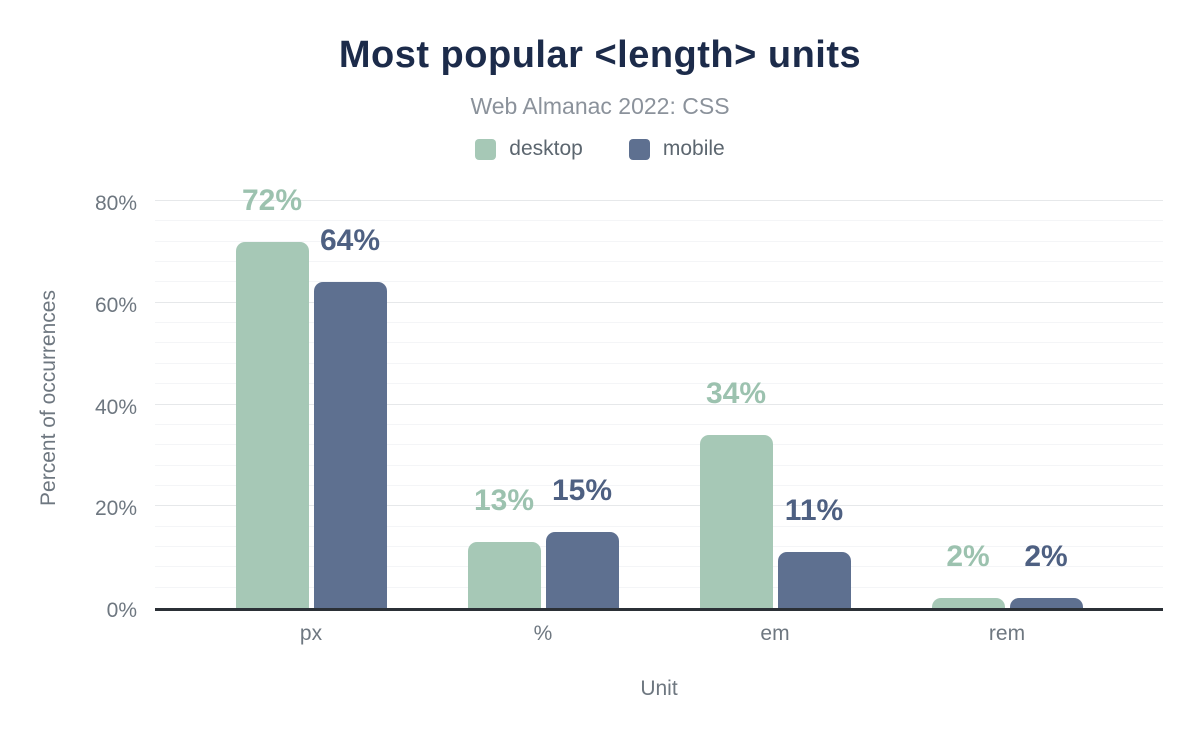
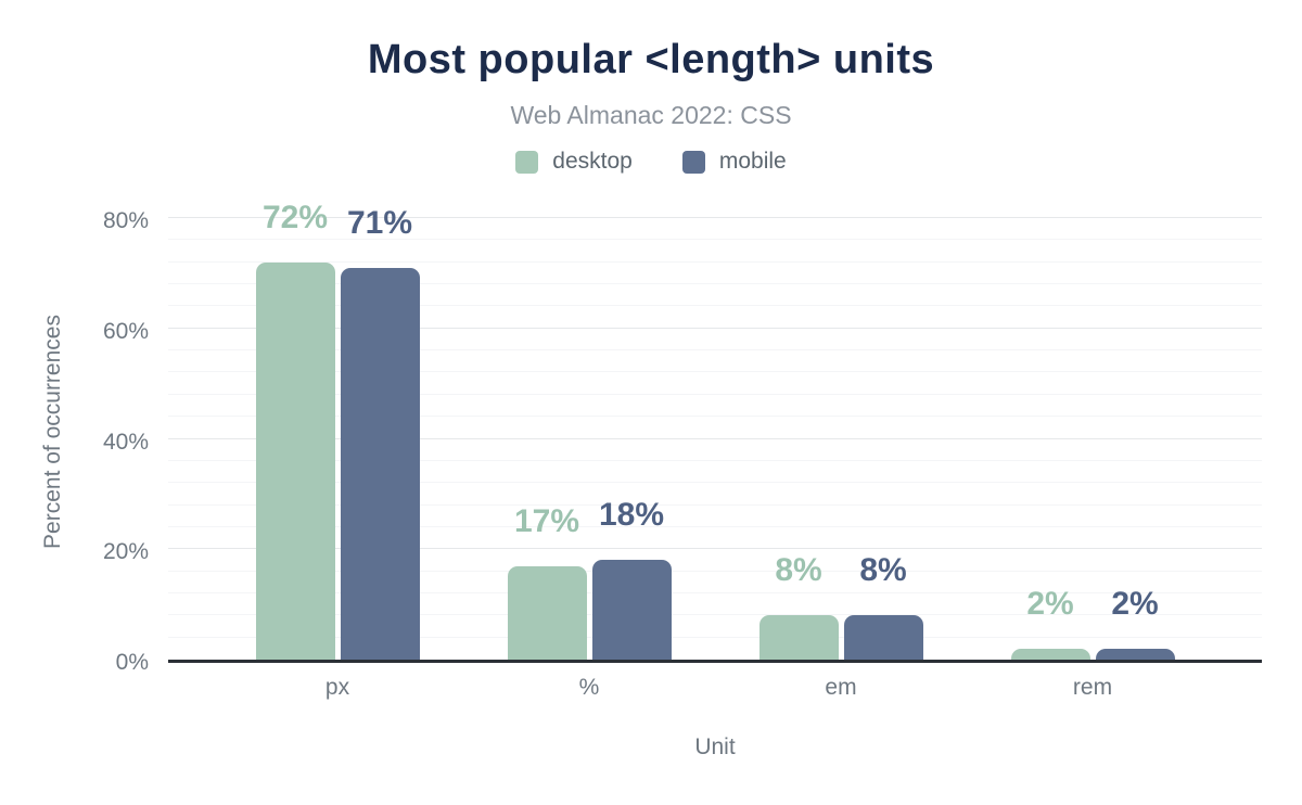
mobile/px: 64% -> 71%
desktop/%: 13% -> 17%
mobile/%: 15% -> 18%
desktop/em: 34% -> 8%
mobile/em: 11% -> 8%
